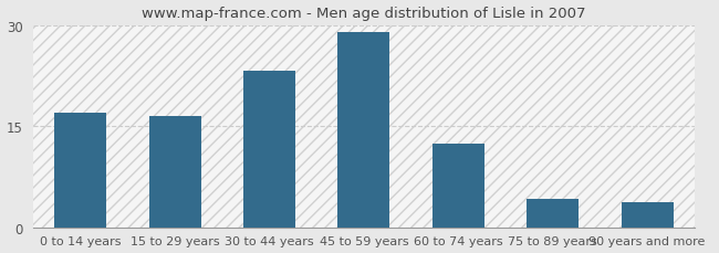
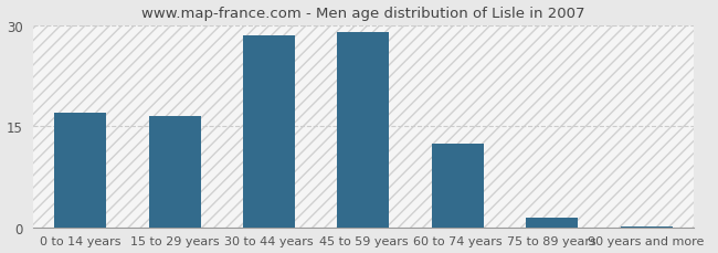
30 to 44 years: 23.2 -> 28.5
75 to 89 years: 4.2 -> 1.5
90 years and more: 3.8 -> 0.2
